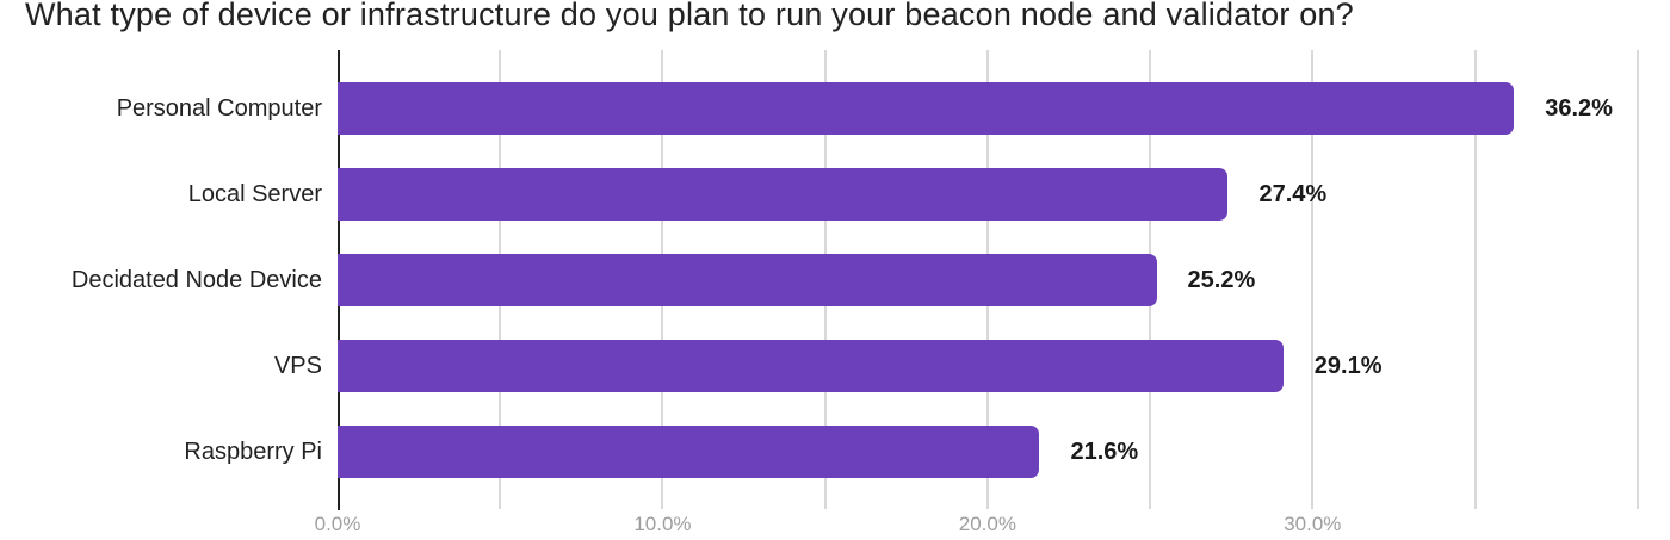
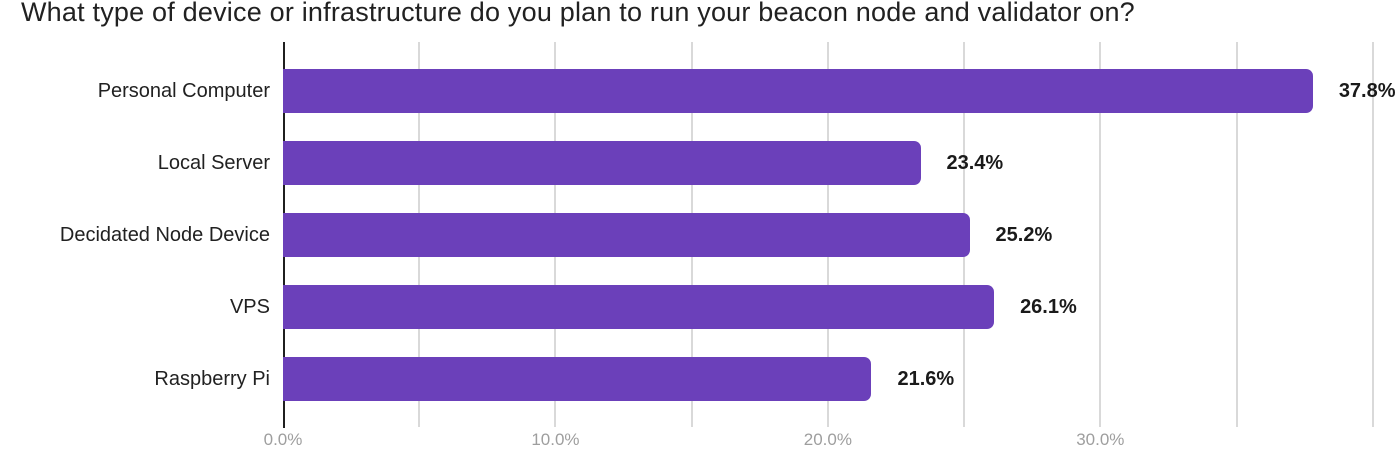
Personal Computer: 36.2% -> 37.8%
Local Server: 27.4% -> 23.4%
VPS: 29.1% -> 26.1%
